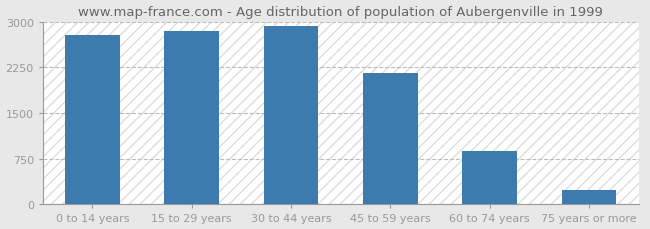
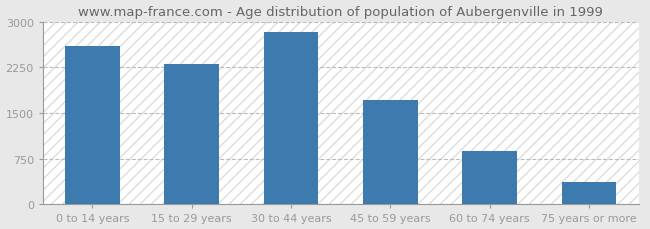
0 to 14 years: 2780 -> 2600
15 to 29 years: 2840 -> 2300
30 to 44 years: 2920 -> 2820
45 to 59 years: 2150 -> 1720
75 years or more: 240 -> 360
